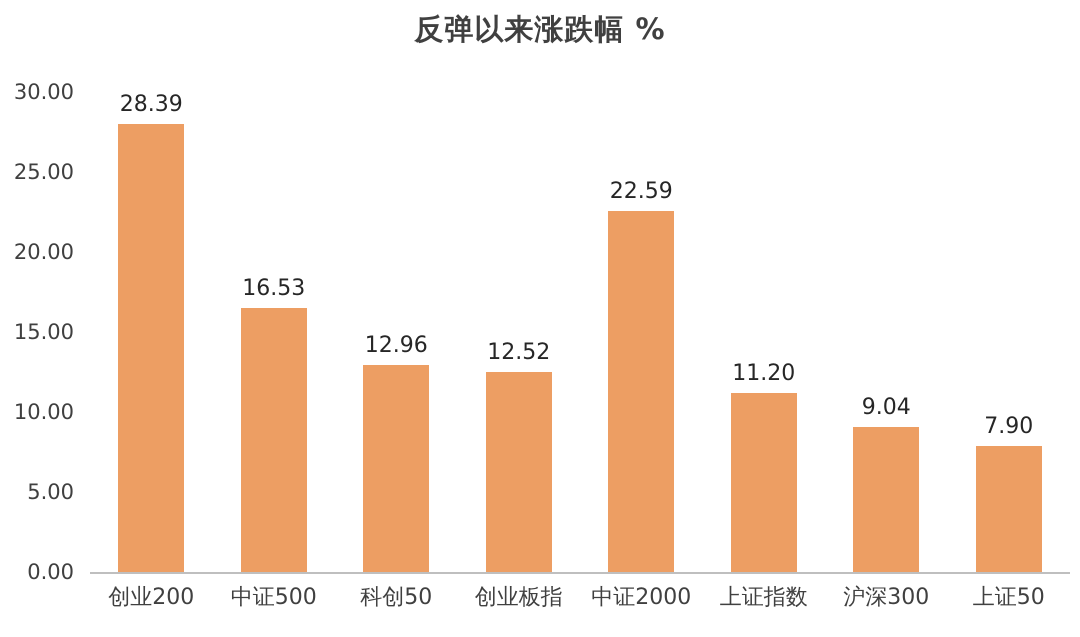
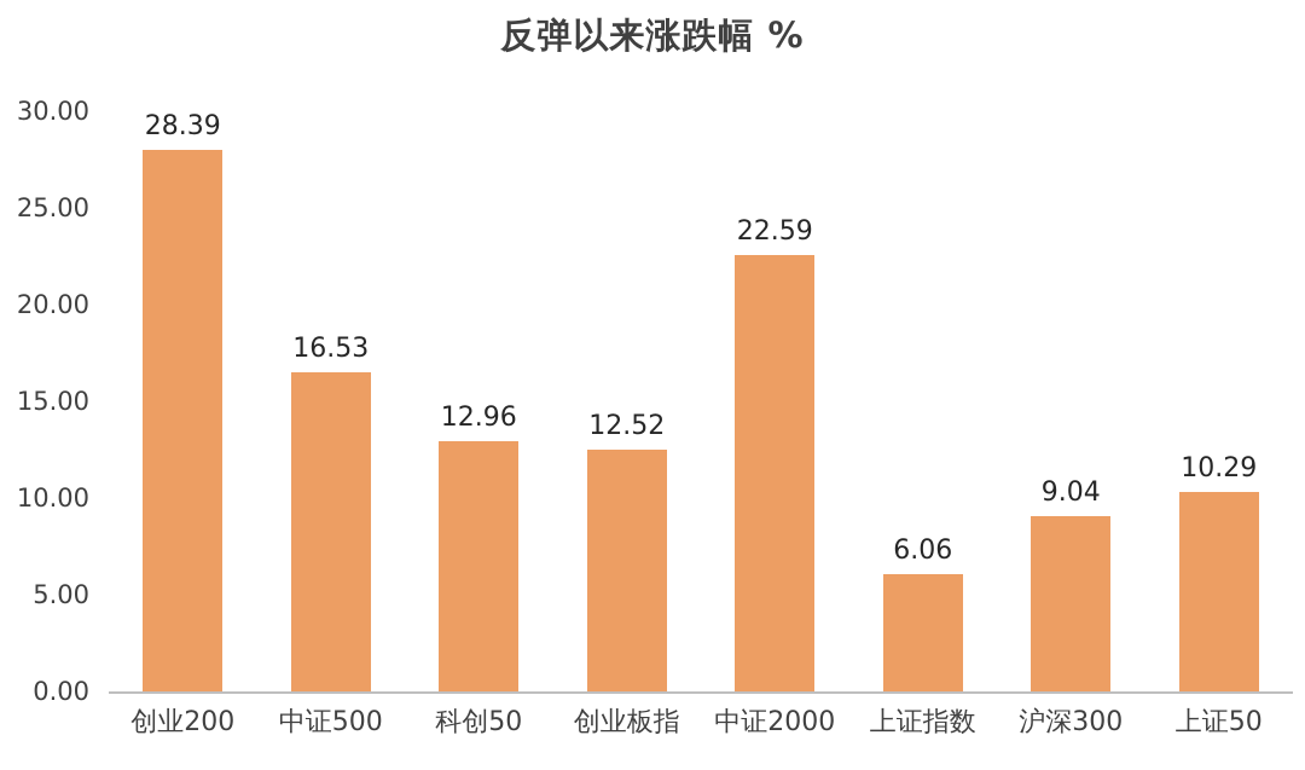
上证指数: 11.20 -> 6.06
上证50: 7.90 -> 10.29
